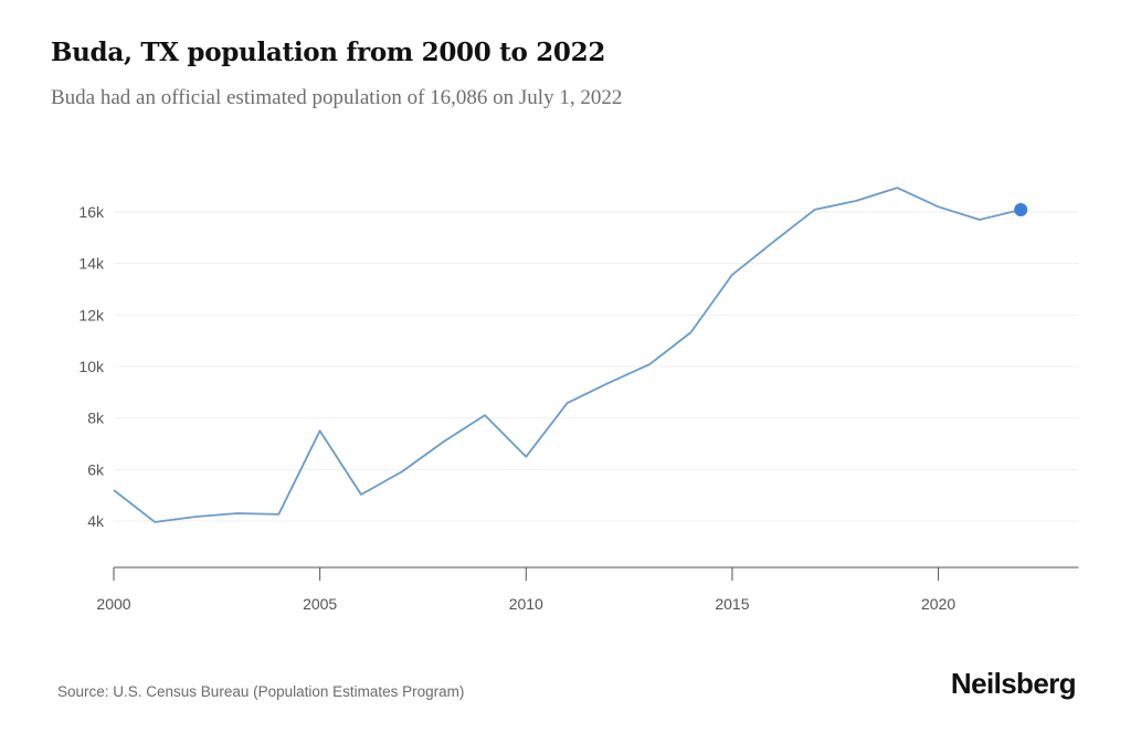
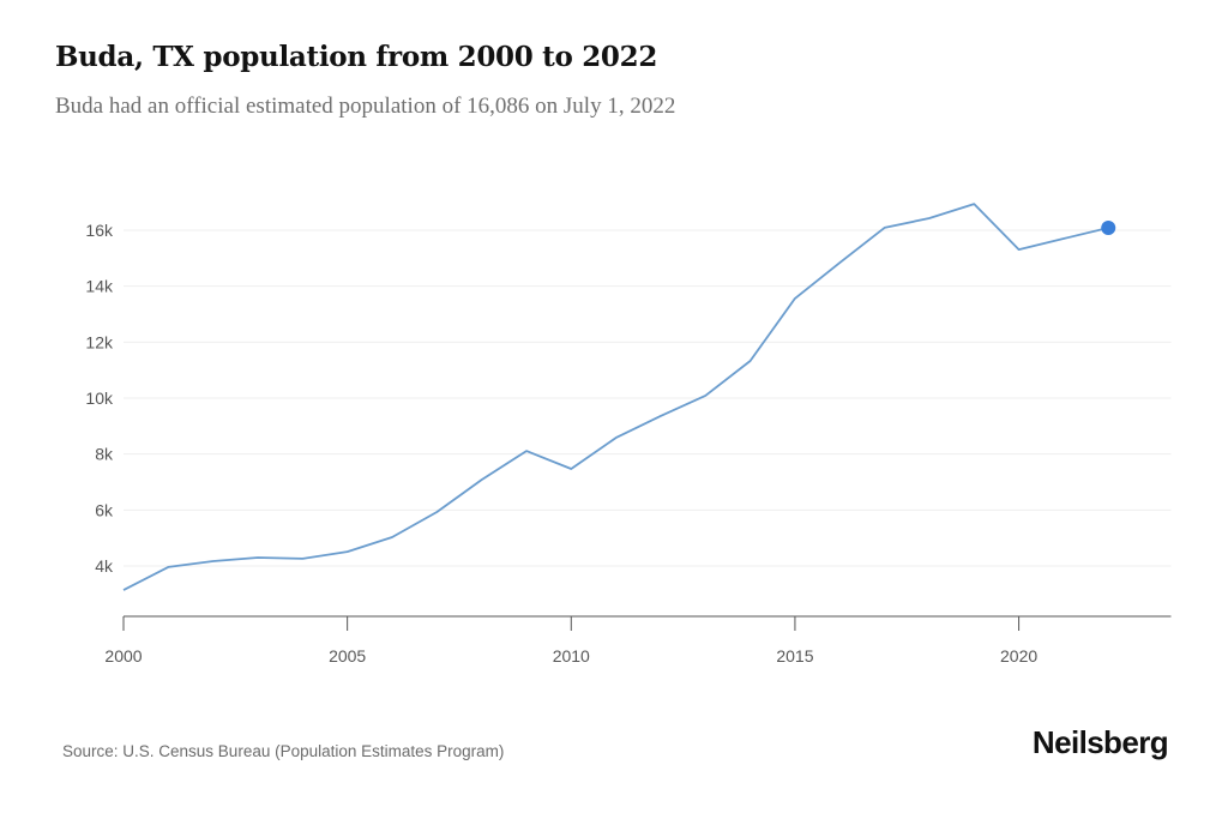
2000: 5.2k -> 3.1k
2005: 7.5k -> 4.5k
2010: 6.5k -> 7.5k
2020: 16.2k -> 15.3k
